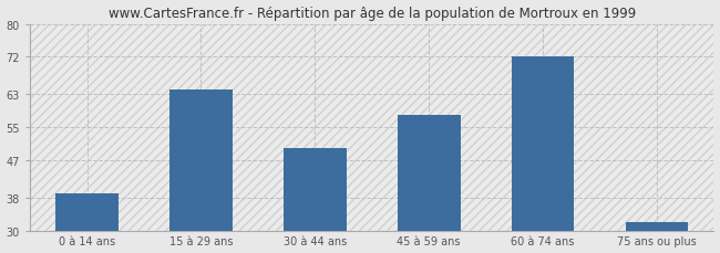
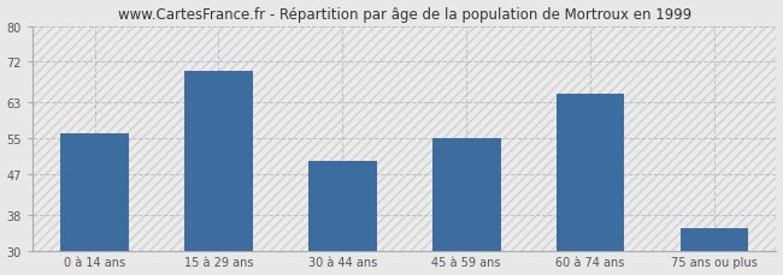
0 à 14 ans: 39 -> 56
15 à 29 ans: 64 -> 70
45 à 59 ans: 58 -> 55
60 à 74 ans: 72 -> 65
75 ans ou plus: 32 -> 35
